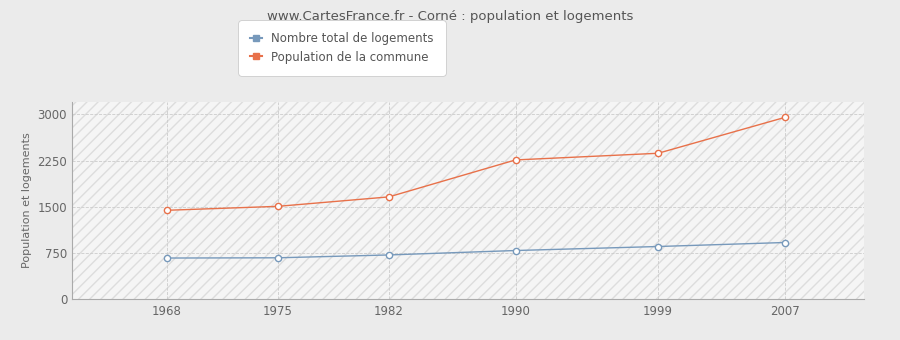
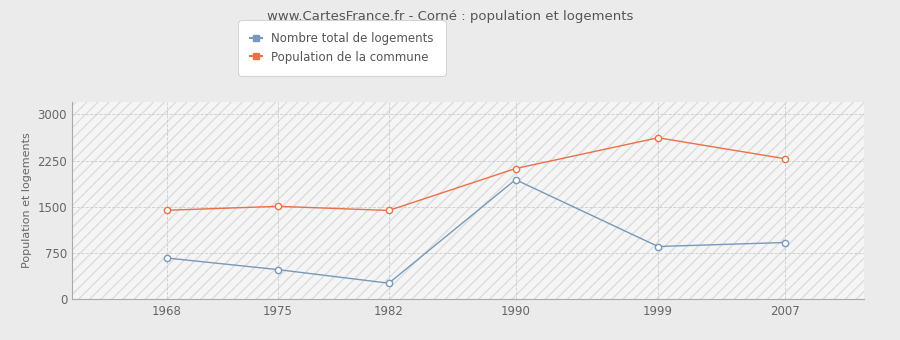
Nombre total de logements/1975: 670 -> 480
Nombre total de logements/1982: 720 -> 260
Population de la commune/1982: 1660 -> 1440
Nombre total de logements/1990: 790 -> 1940
Population de la commune/1990: 2260 -> 2120
Population de la commune/1999: 2370 -> 2620
Population de la commune/2007: 2950 -> 2280
